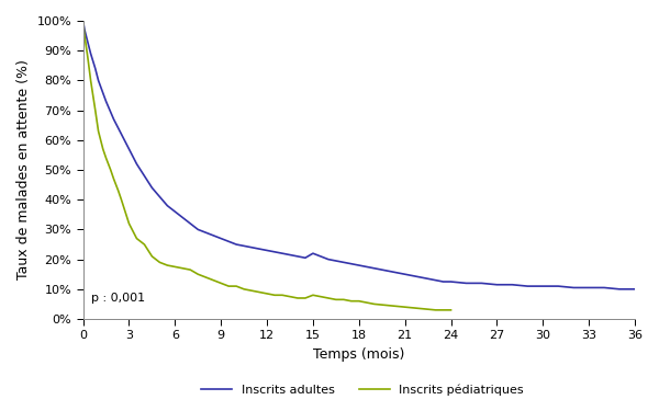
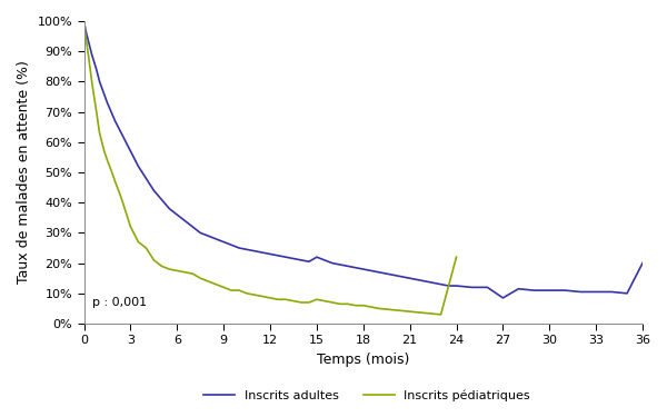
Inscrits pédiatriques/24: 3.0% -> 22.0%
Inscrits adultes/27: 11.5% -> 8.5%
Inscrits adultes/36: 10.0% -> 20.0%
